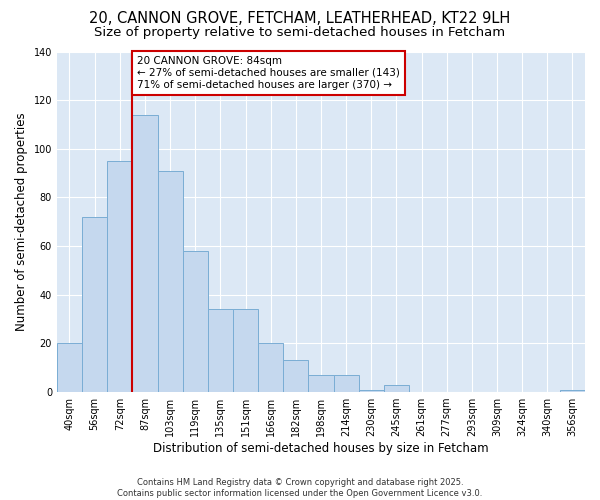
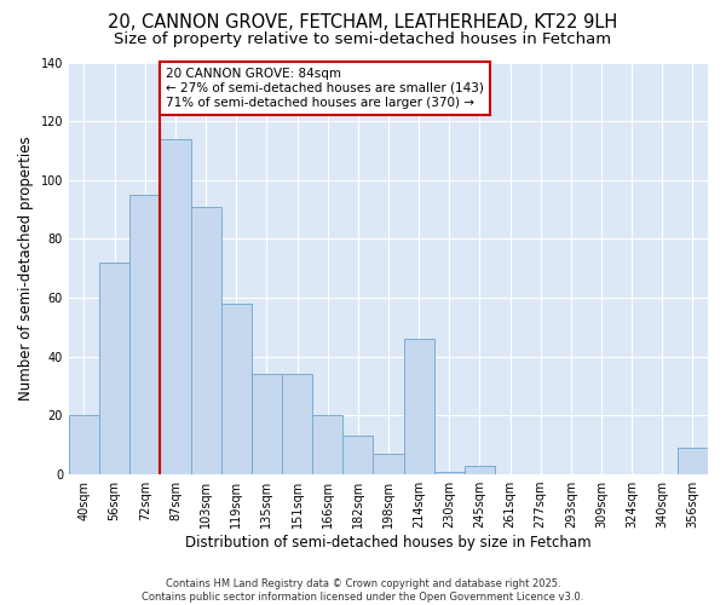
214sqm: 7 -> 46
356sqm: 1 -> 9
